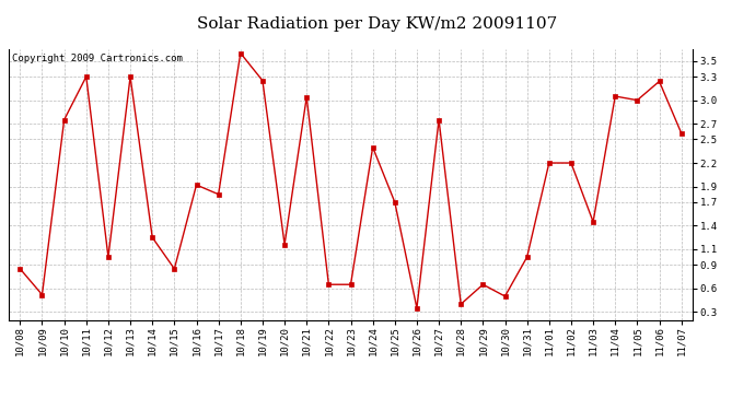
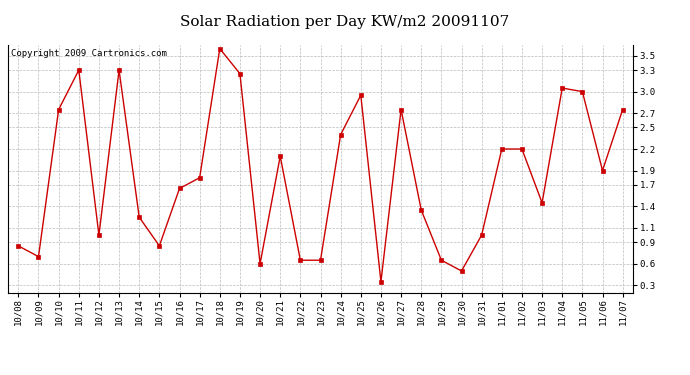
10/09: 0.52 -> 0.70
10/16: 1.92 -> 1.65
10/20: 1.16 -> 0.60
10/21: 3.04 -> 2.10
10/25: 1.70 -> 2.95
10/28: 0.40 -> 1.35
11/06: 3.24 -> 1.90
11/07: 2.58 -> 2.75
